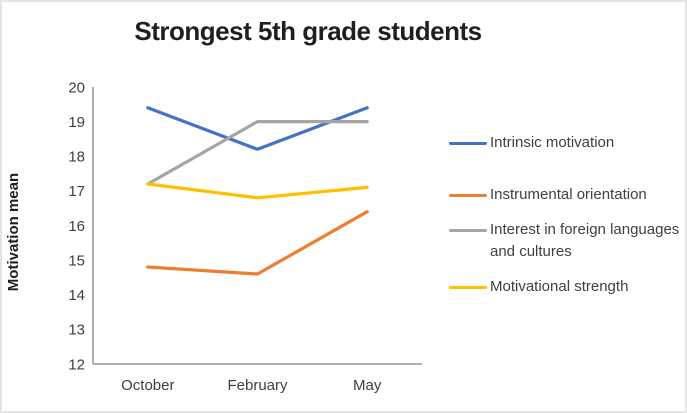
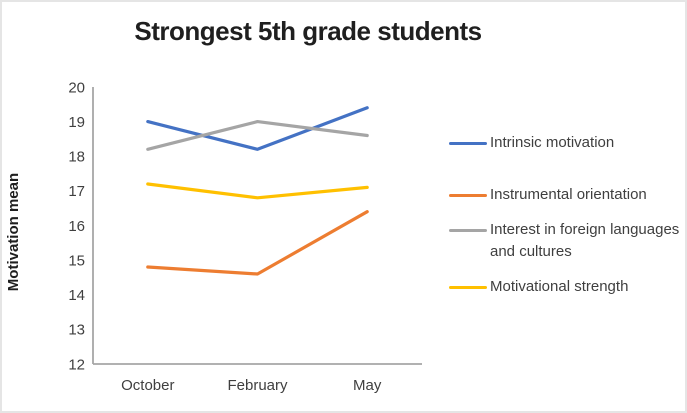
Intrinsic motivation/October: 19.4 -> 19.0
Interest in foreign languages and cultures/October: 17.2 -> 18.2
Interest in foreign languages and cultures/May: 19.0 -> 18.6
